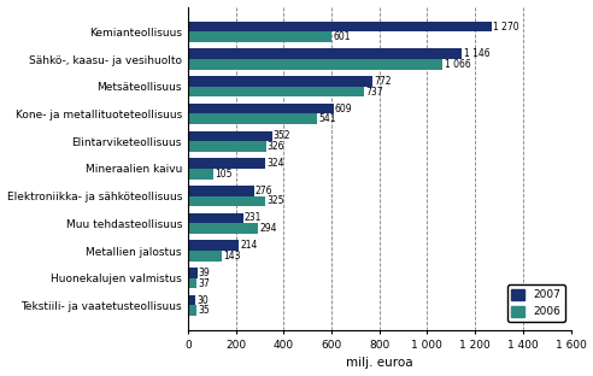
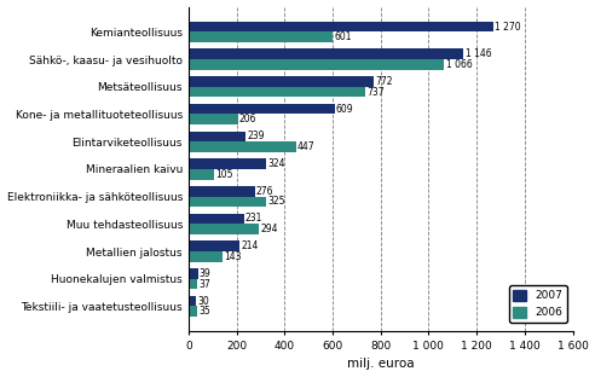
2006/Kone- ja metallituoteteollisuus: 541 -> 206
2007/Elintarviketeollisuus: 352 -> 239
2006/Elintarviketeollisuus: 326 -> 447
